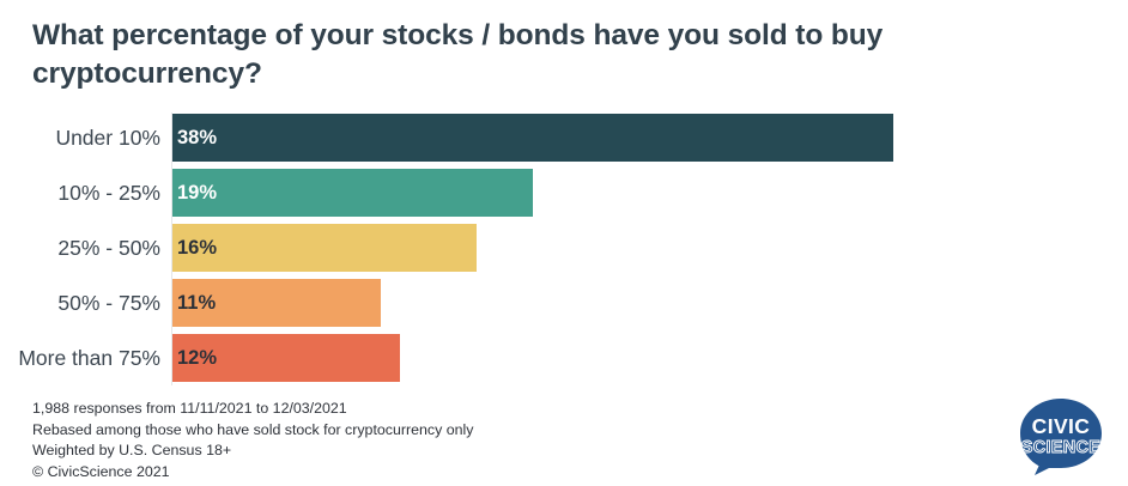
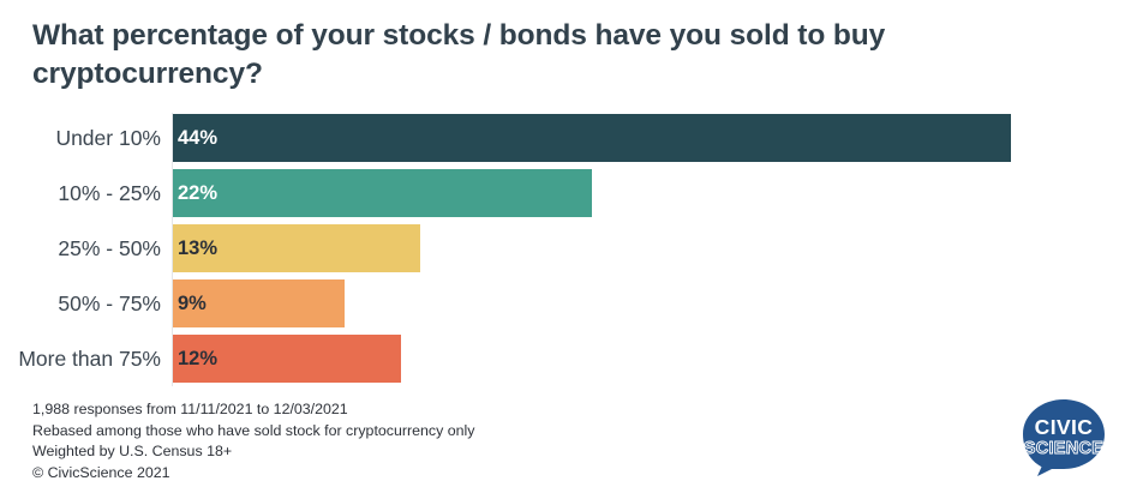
Under 10%: 38% -> 44%
10% - 25%: 19% -> 22%
25% - 50%: 16% -> 13%
50% - 75%: 11% -> 9%
